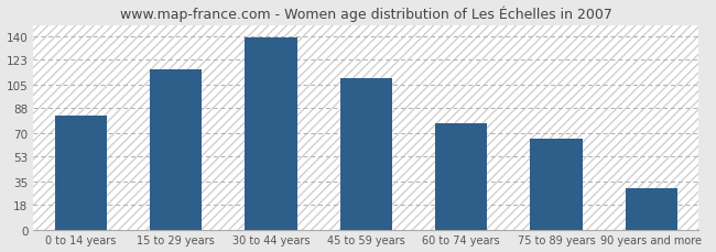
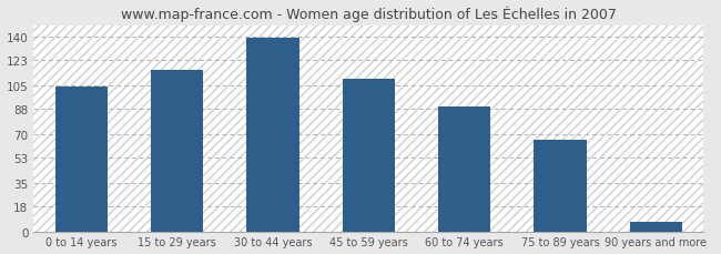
0 to 14 years: 83 -> 104
60 to 74 years: 77 -> 90
90 years and more: 30 -> 7
